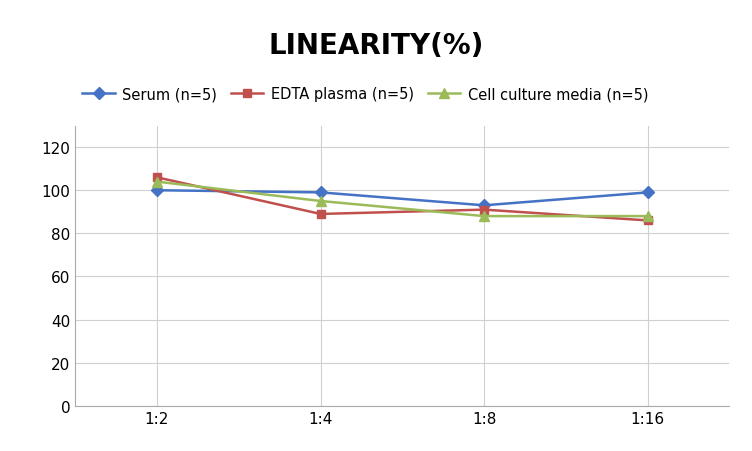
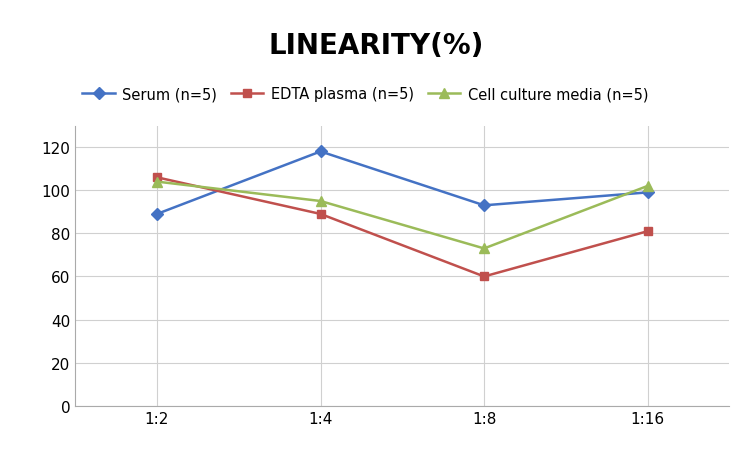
Serum (n=5)/1:2: 100 -> 89
Serum (n=5)/1:4: 99 -> 118
EDTA plasma (n=5)/1:8: 91 -> 60
Cell culture media (n=5)/1:8: 88 -> 73
EDTA plasma (n=5)/1:16: 86 -> 81
Cell culture media (n=5)/1:16: 88 -> 102
